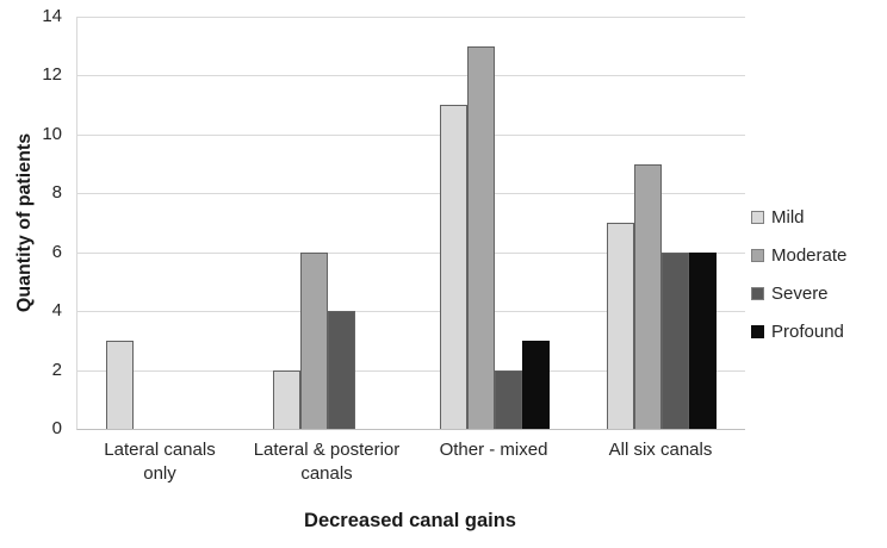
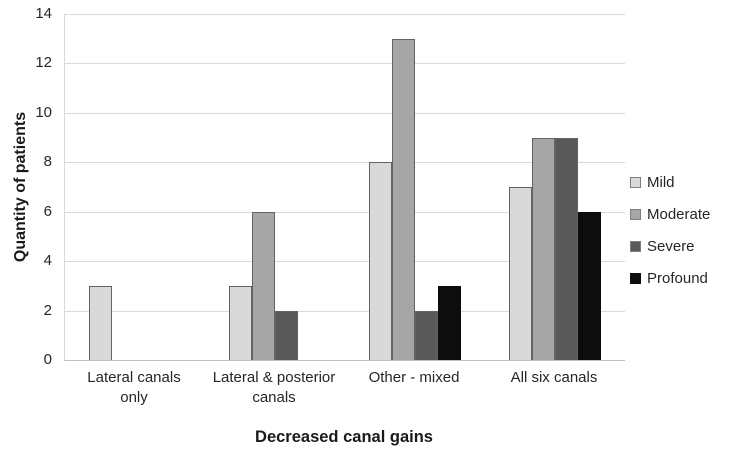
Mild/Lateral & posterior canals: 2 -> 3
Severe/Lateral & posterior canals: 4 -> 2
Mild/Other - mixed: 11 -> 8
Severe/All six canals: 6 -> 9
